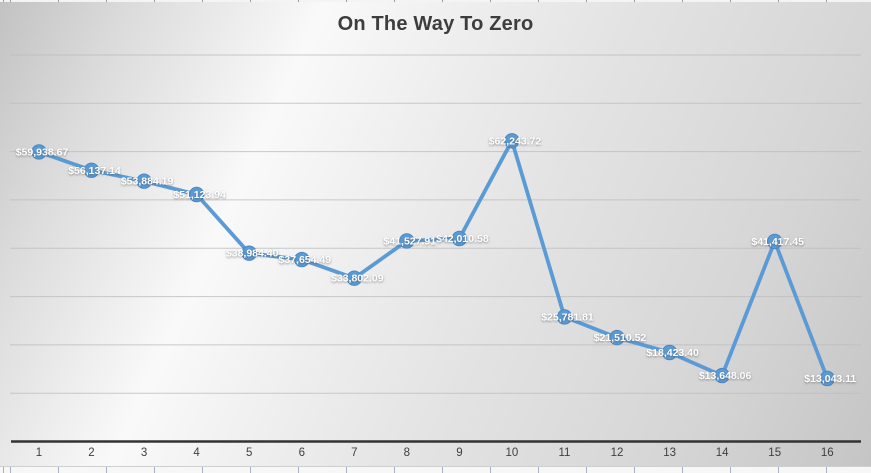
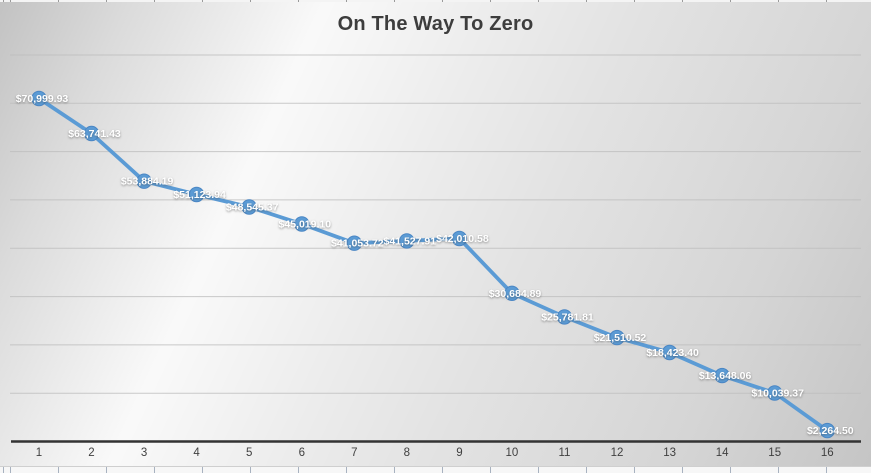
1: $59,938.67 -> $70,999.93
2: $56,137.14 -> $63,741.43
5: $38,984.40 -> $48,545.37
6: $37,654.49 -> $45,019.10
7: $33,802.09 -> $41,053.72
10: $62,243.72 -> $30,684.89
15: $41,417.45 -> $10,039.37
16: $13,043.11 -> $2,264.50
